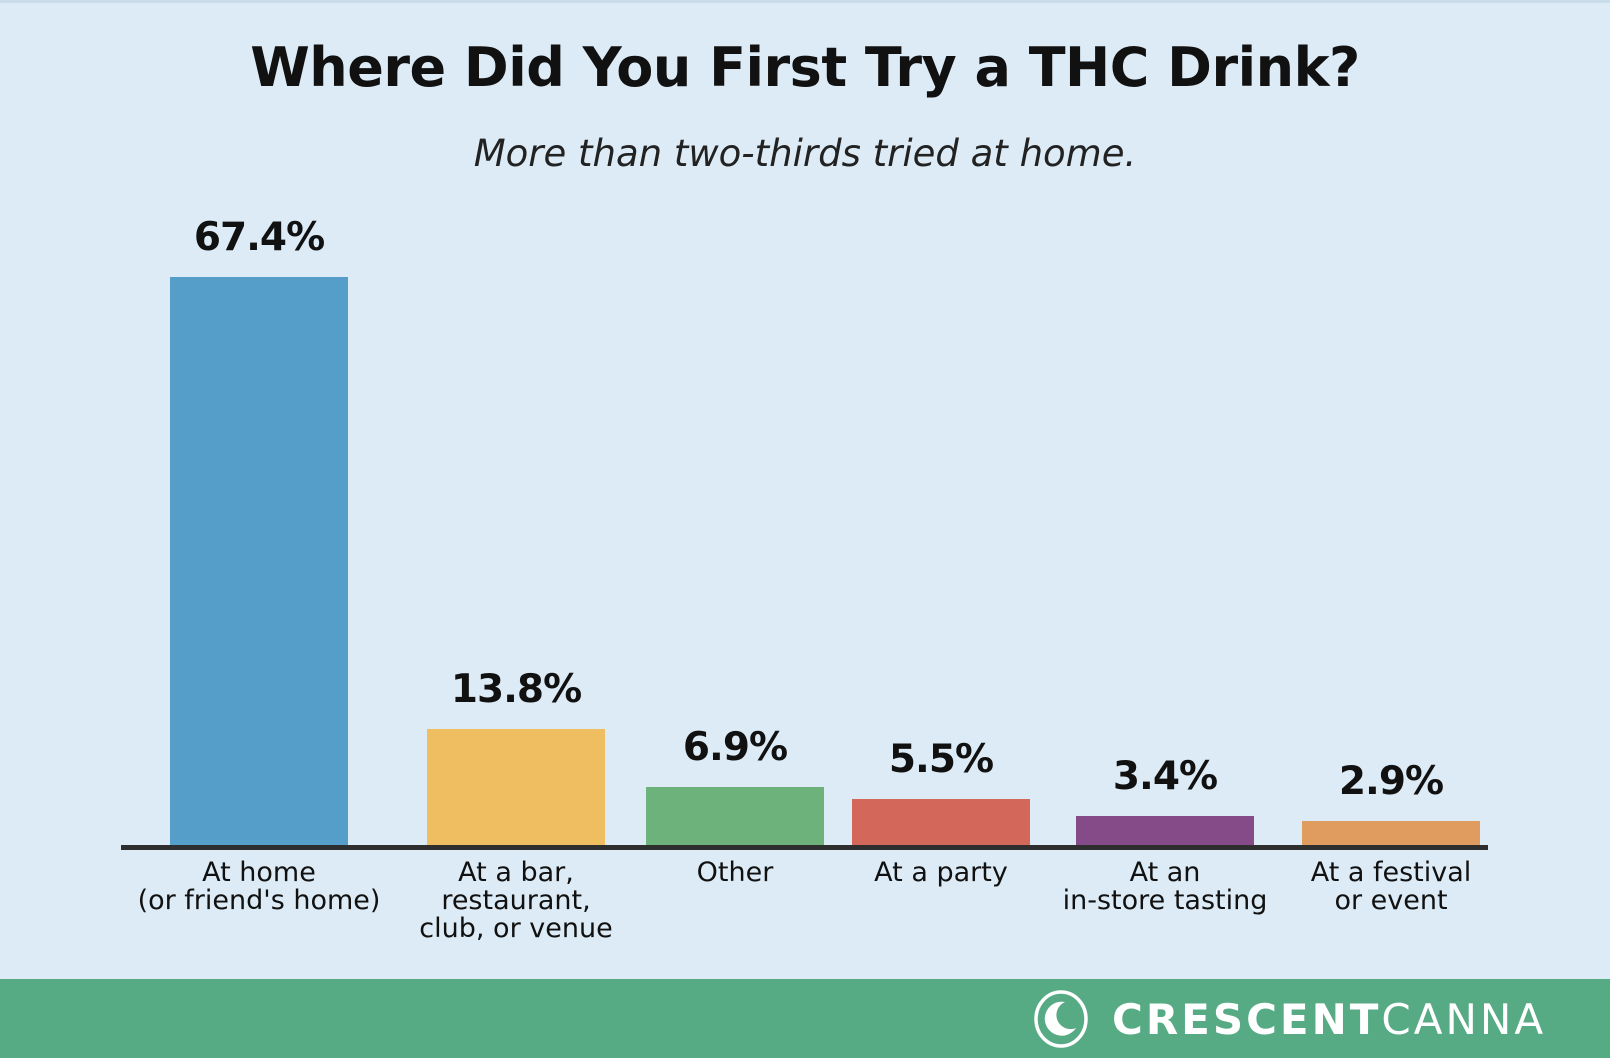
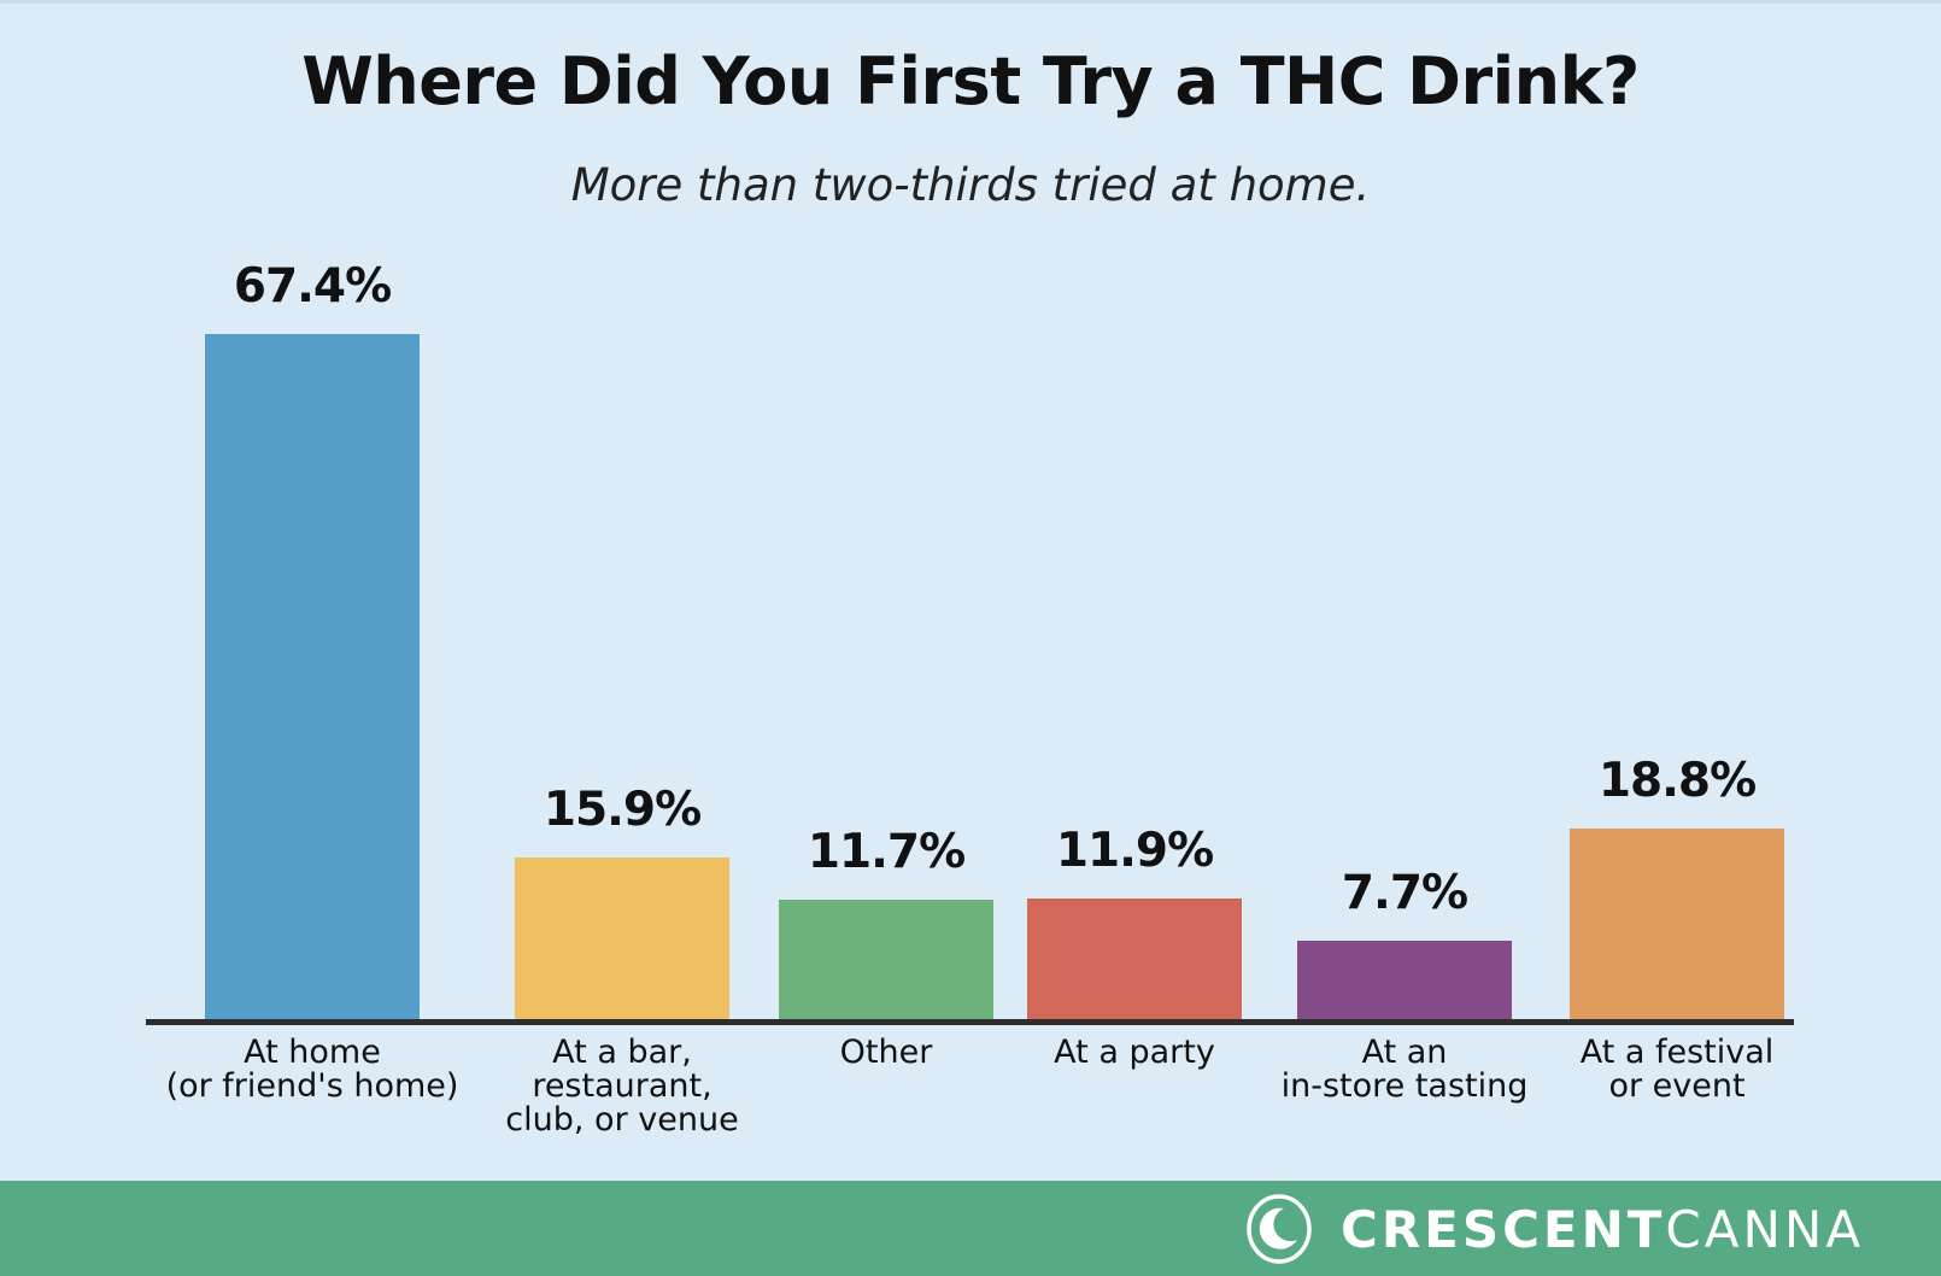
At a bar, restaurant, club, or venue: 13.8% -> 15.9%
Other: 6.9% -> 11.7%
At a party: 5.5% -> 11.9%
At an in-store tasting: 3.4% -> 7.7%
At a festival or event: 2.9% -> 18.8%
